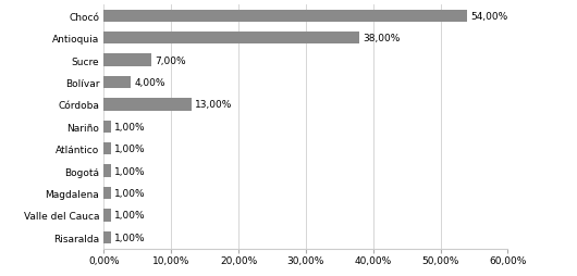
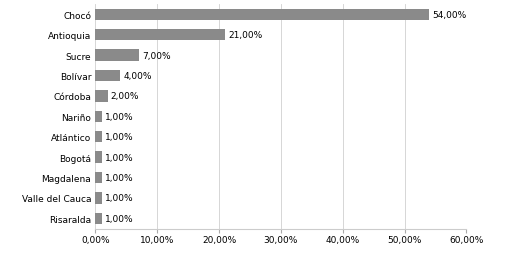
Antioquia: 38,00% -> 21,00%
Córdoba: 13,00% -> 2,00%
